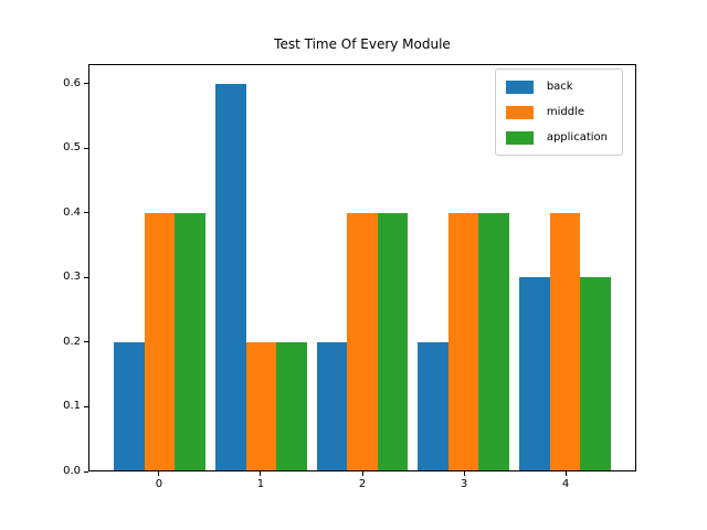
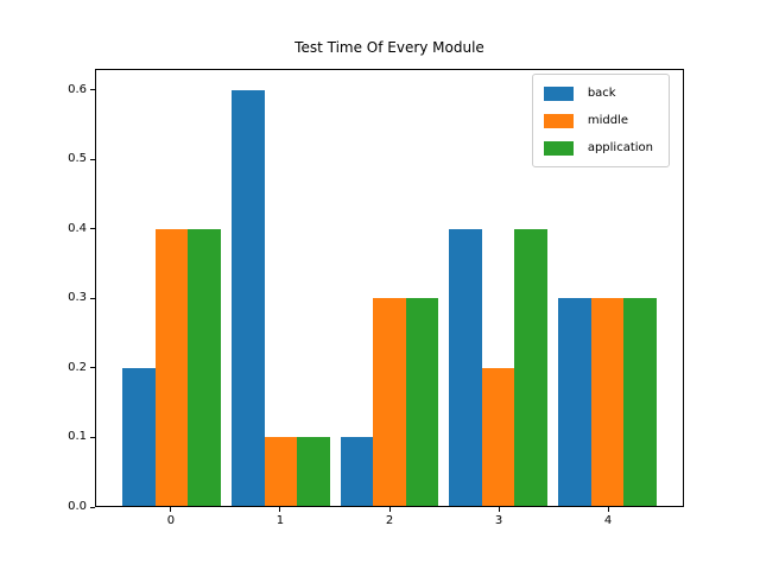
middle/1: 0.2 -> 0.1
application/1: 0.2 -> 0.1
back/2: 0.2 -> 0.1
middle/2: 0.4 -> 0.3
application/2: 0.4 -> 0.3
back/3: 0.2 -> 0.4
middle/3: 0.4 -> 0.2
middle/4: 0.4 -> 0.3
